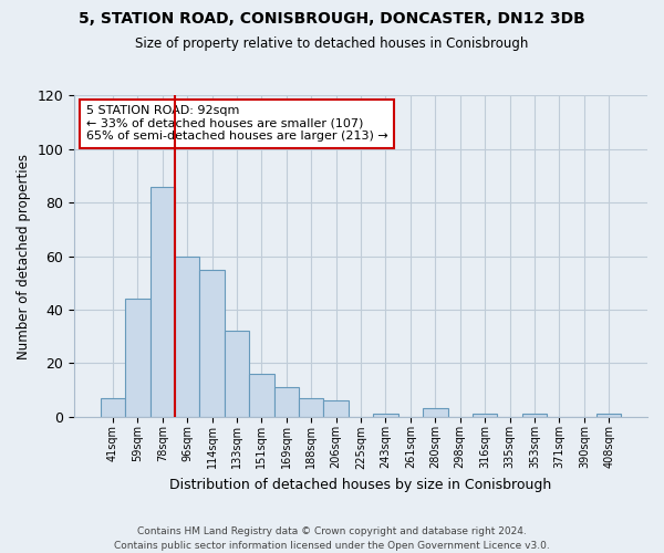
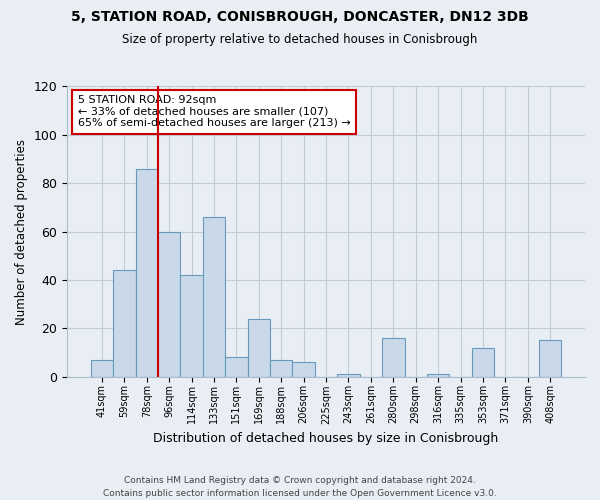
114sqm: 55 -> 42
133sqm: 32 -> 66
151sqm: 16 -> 8
169sqm: 11 -> 24
280sqm: 3 -> 16
353sqm: 1 -> 12
408sqm: 1 -> 15
